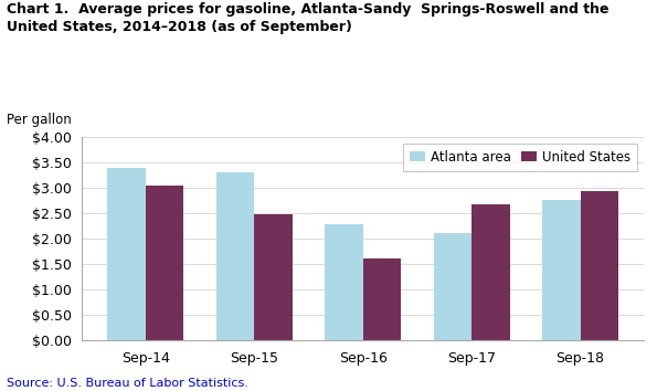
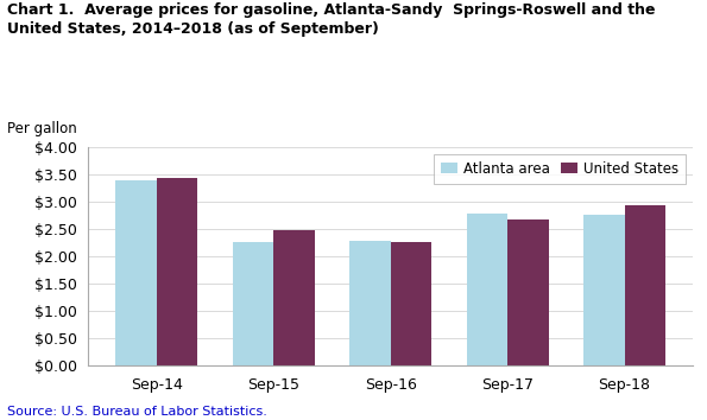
United States/Sep-14: $3.05 -> $3.44
Atlanta area/Sep-15: $3.30 -> $2.26
United States/Sep-16: $1.60 -> $2.27
Atlanta area/Sep-17: $2.10 -> $2.79
